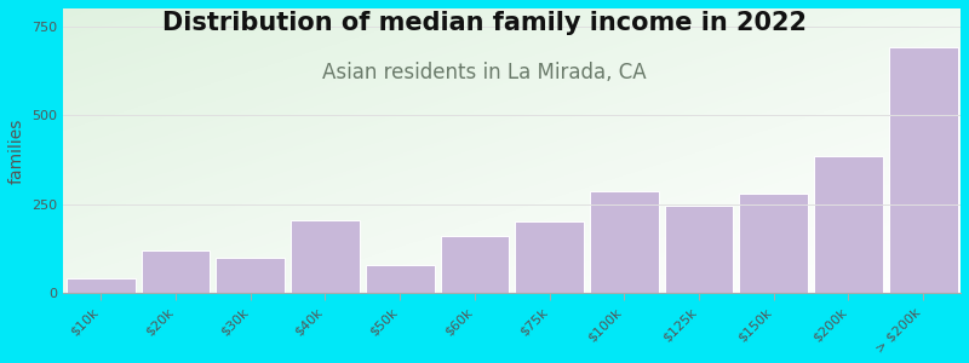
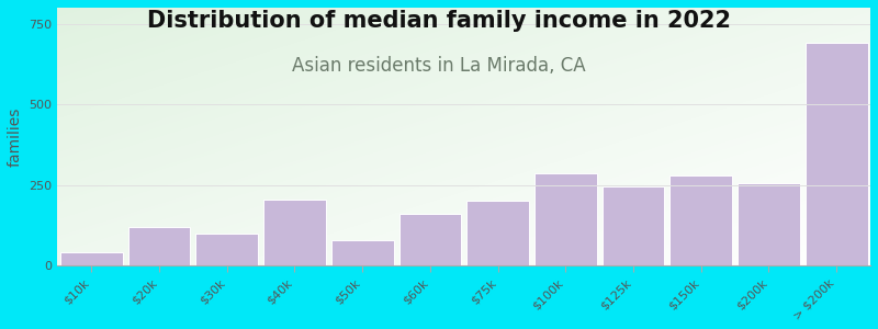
$200k: 385 -> 255
